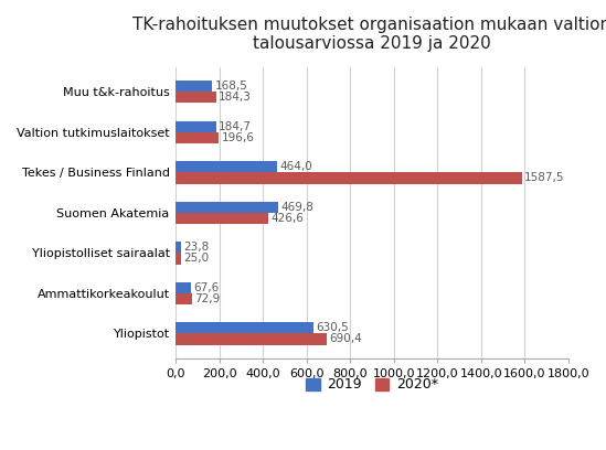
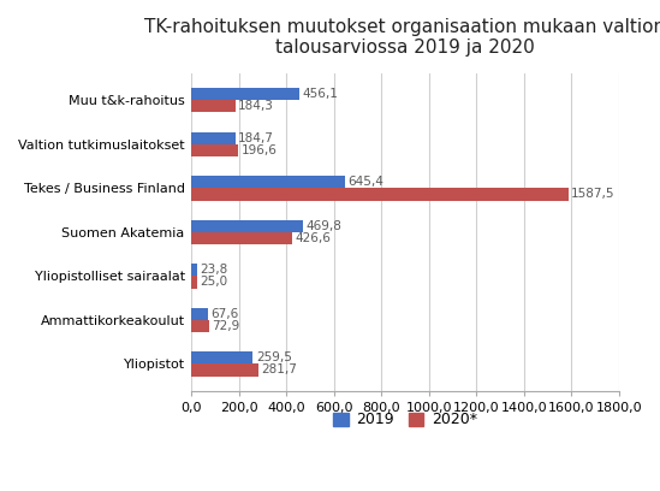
2019/Muu t&k-rahoitus: 168,5 -> 456,1
2019/Tekes / Business Finland: 464,0 -> 645,4
2019/Yliopistot: 630,5 -> 259,5
2020*/Yliopistot: 690,4 -> 281,7
